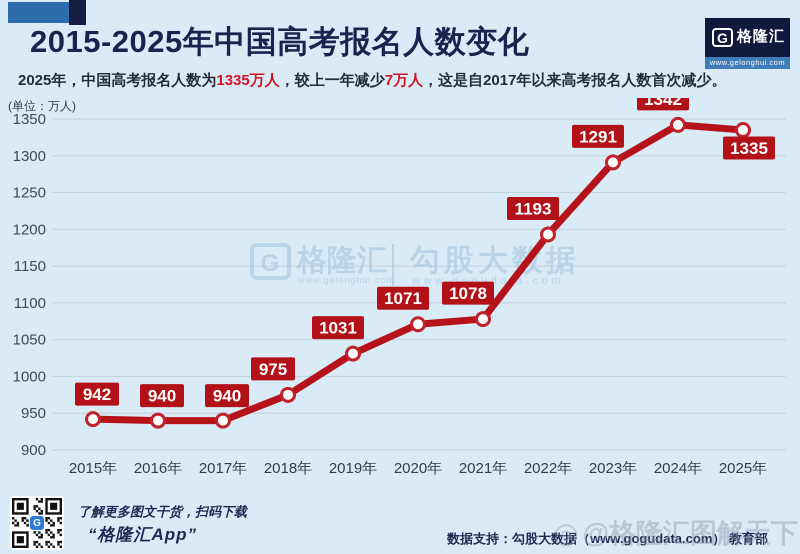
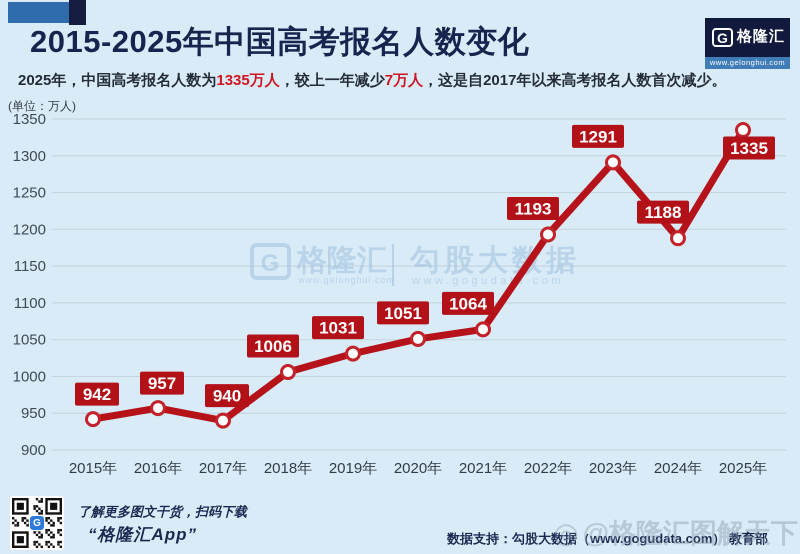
2016年: 940 -> 957
2018年: 975 -> 1006
2020年: 1071 -> 1051
2021年: 1078 -> 1064
2024年: 1342 -> 1188
